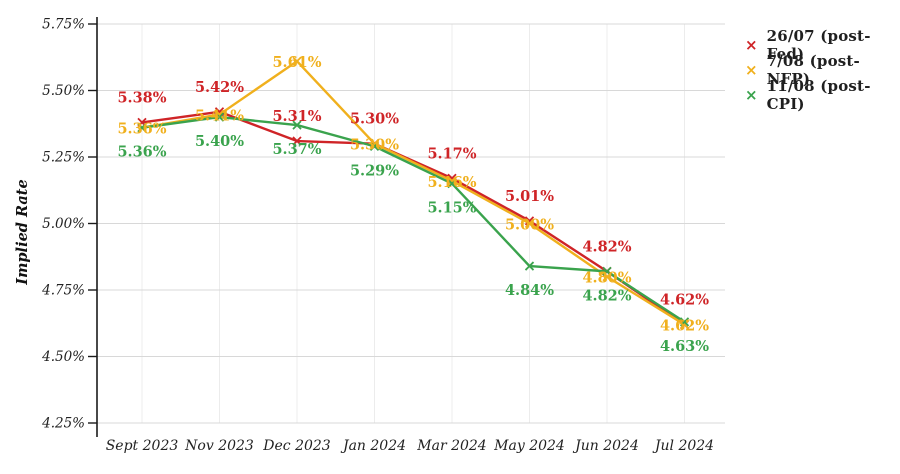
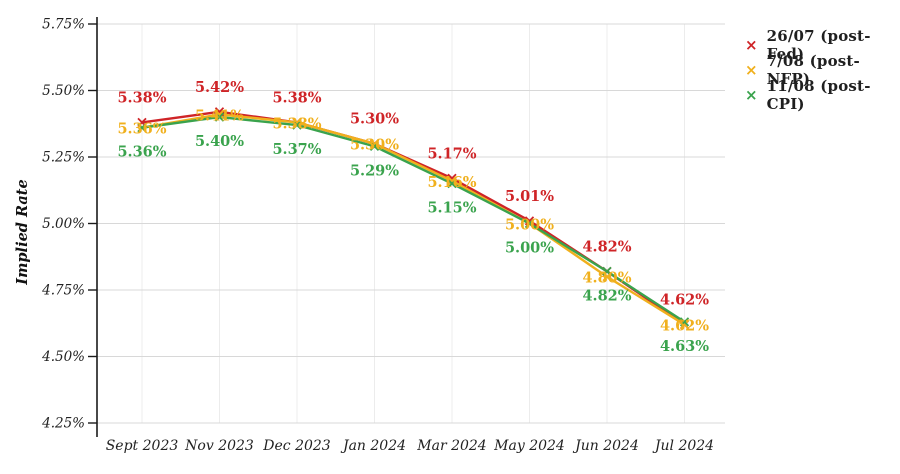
26/07 (post-Fed)/Dec 2023: 5.31% -> 5.38%
7/08 (post-NFP)/Dec 2023: 5.61% -> 5.38%
11/08 (post-CPI)/May 2024: 4.84% -> 5.00%
